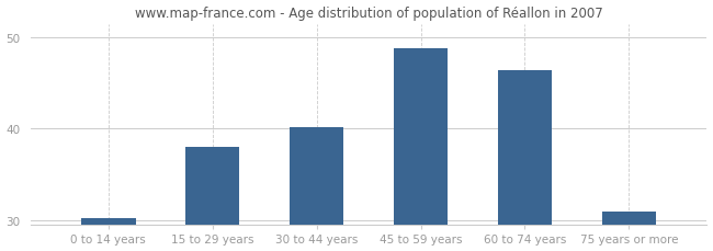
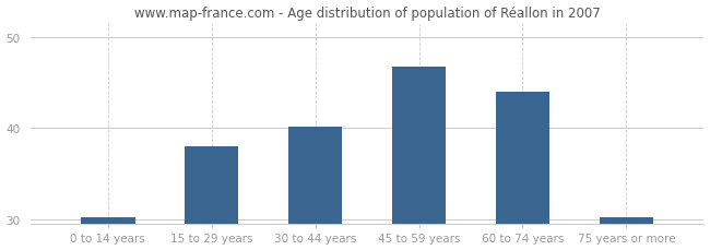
45 to 59 years: 48.8 -> 46.8
60 to 74 years: 46.4 -> 44.0
75 years or more: 31.0 -> 30.2
